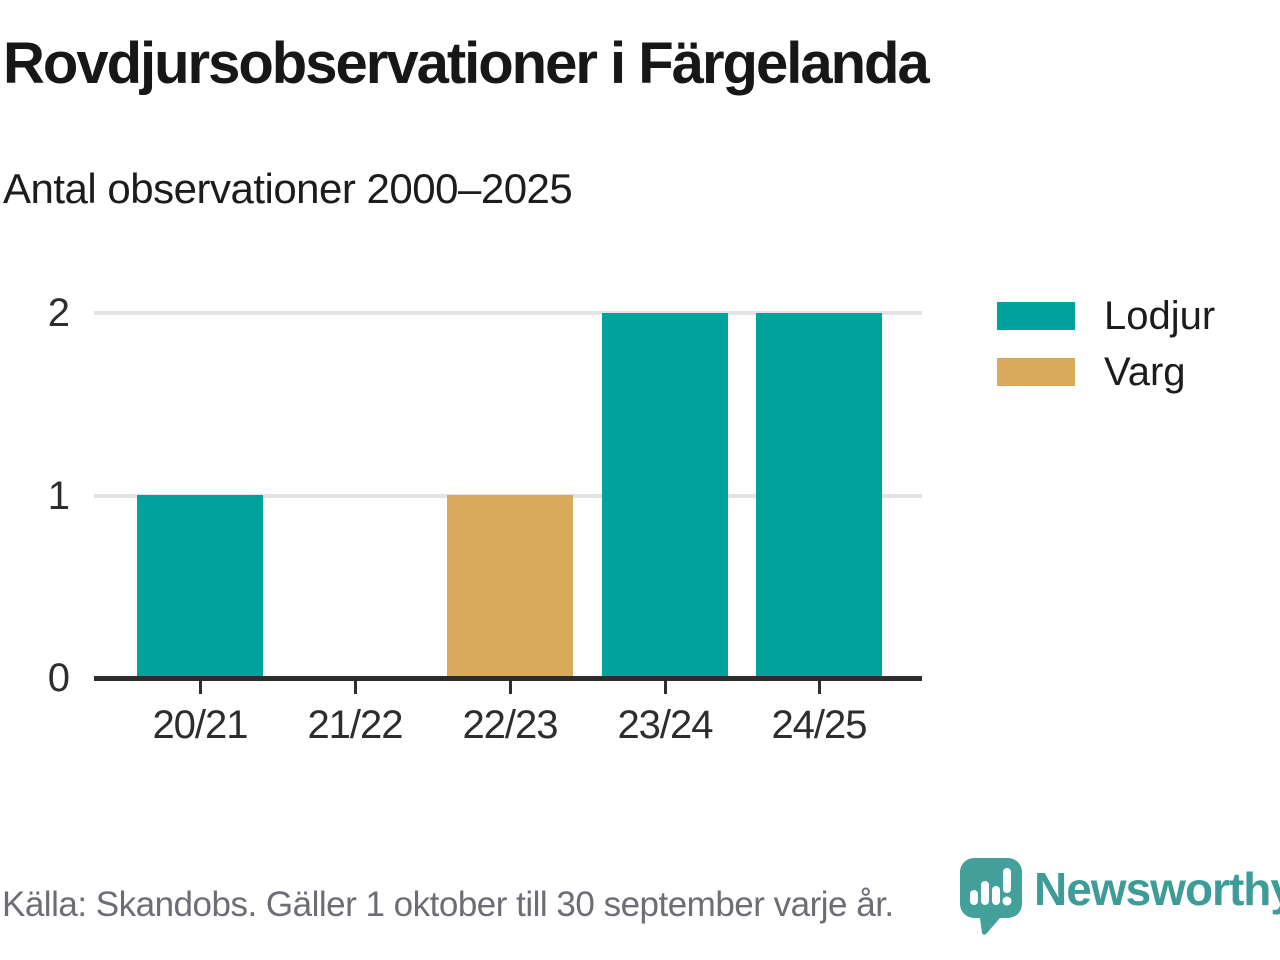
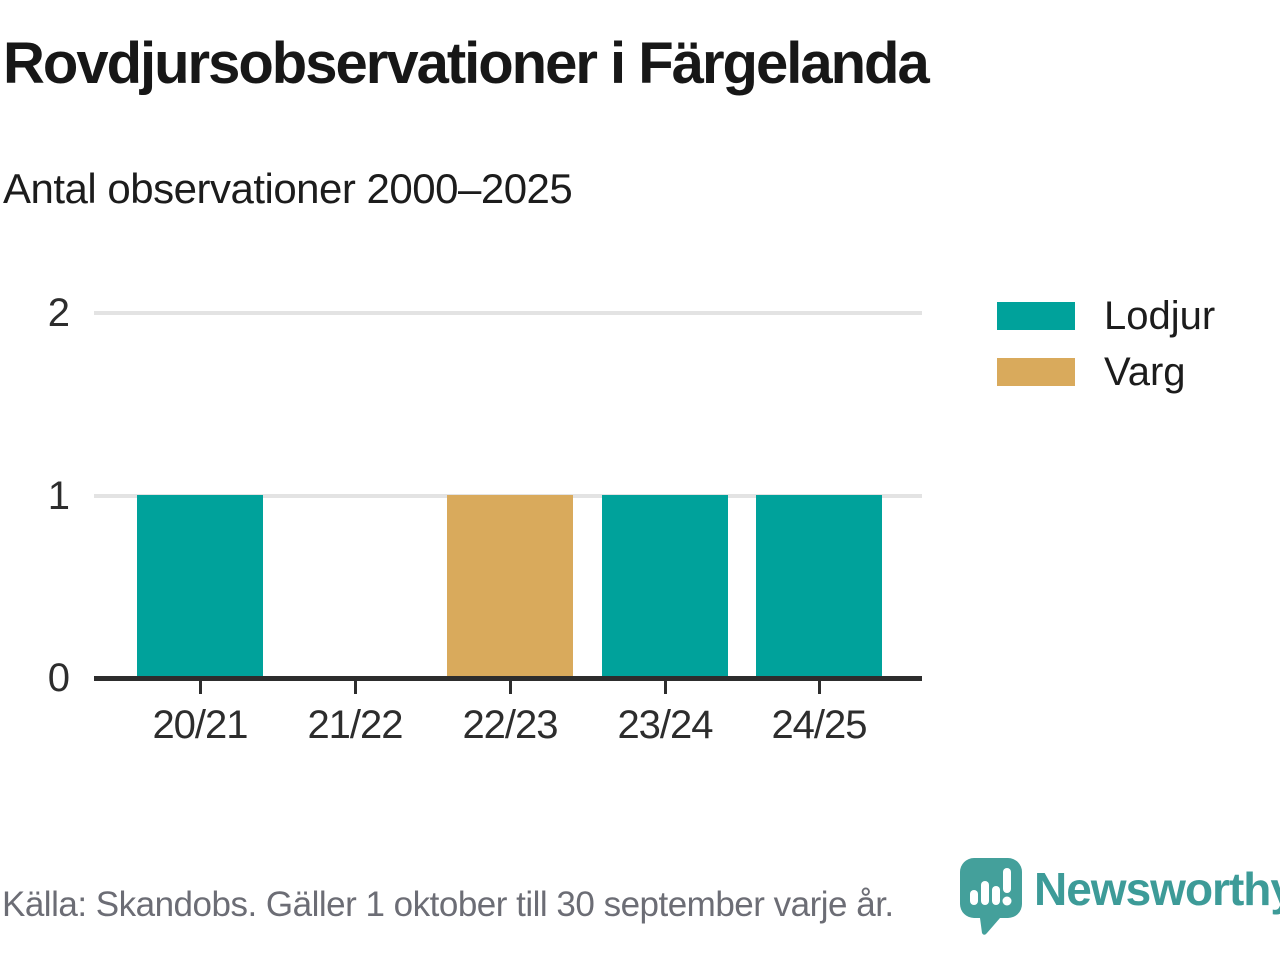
Lodjur/23/24: 2 -> 1
Lodjur/24/25: 2 -> 1
